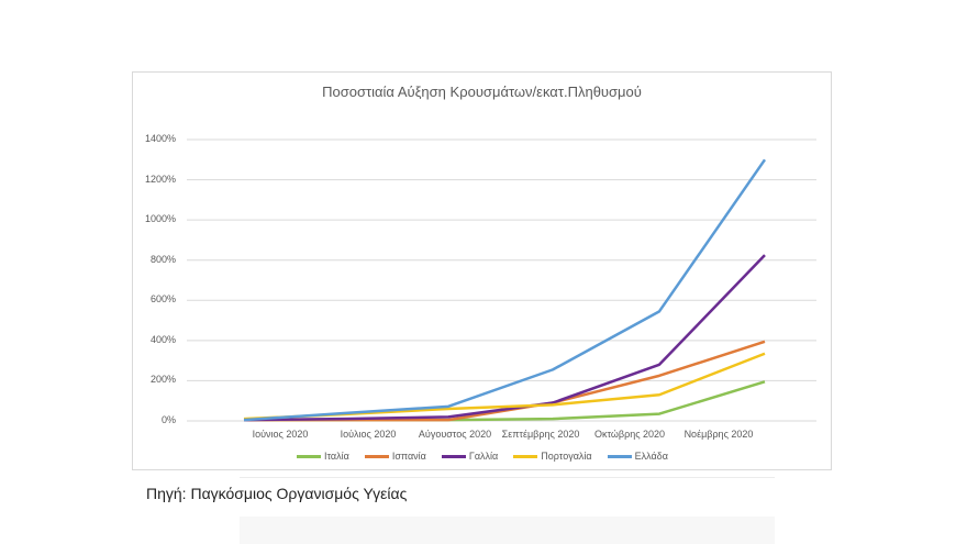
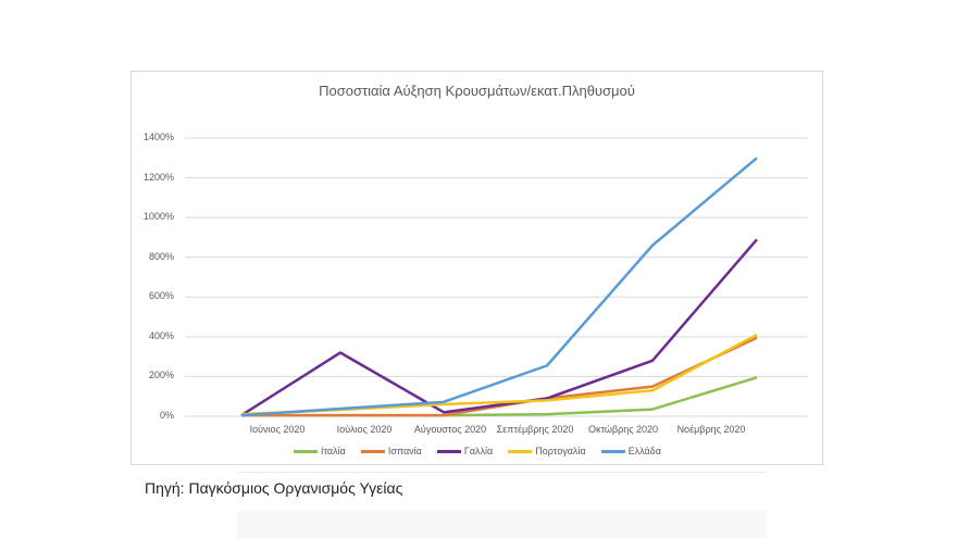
Γαλλία/Ιούλιος 2020: 10% -> 320%
Ισπανία/Οκτώβρης 2020: 220% -> 150%
Ελλάδα/Οκτώβρης 2020: 540% -> 860%
Γαλλία/Νοέμβρης 2020: 820% -> 890%
Πορτογαλία/Νοέμβρης 2020: 340% -> 410%
